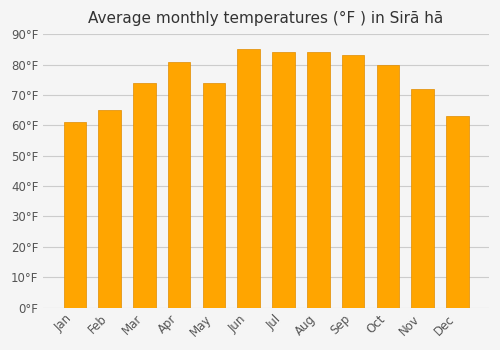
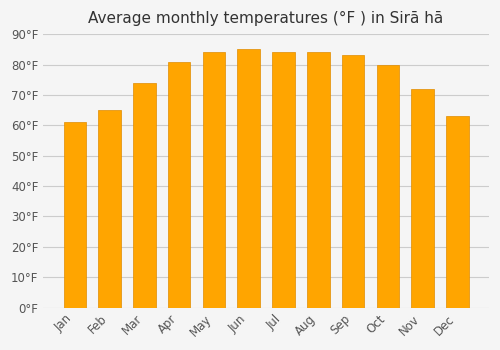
May: 74°F -> 84°F
